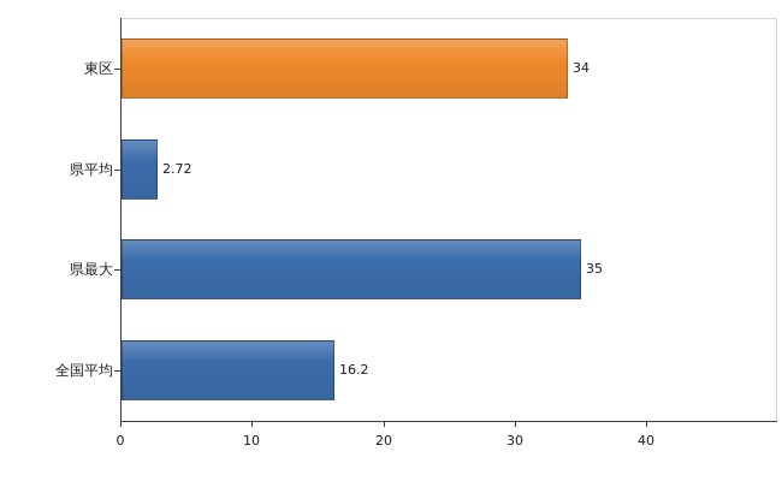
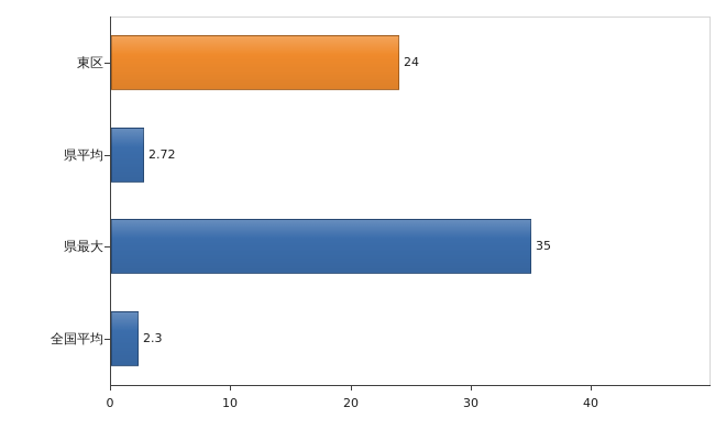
東区: 34 -> 24
全国平均: 16.2 -> 2.3
